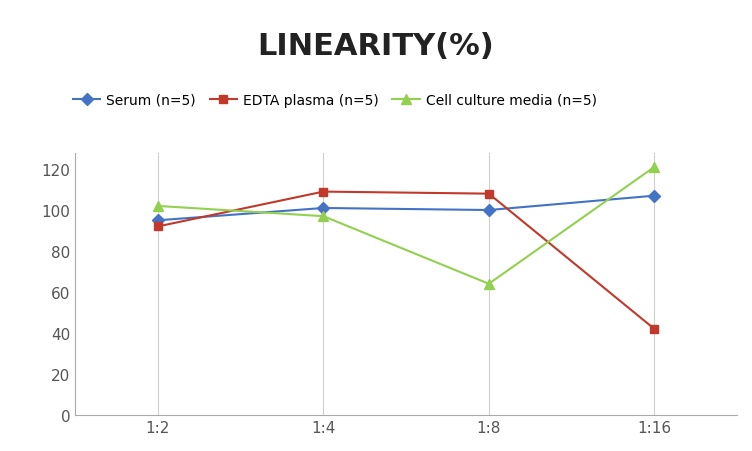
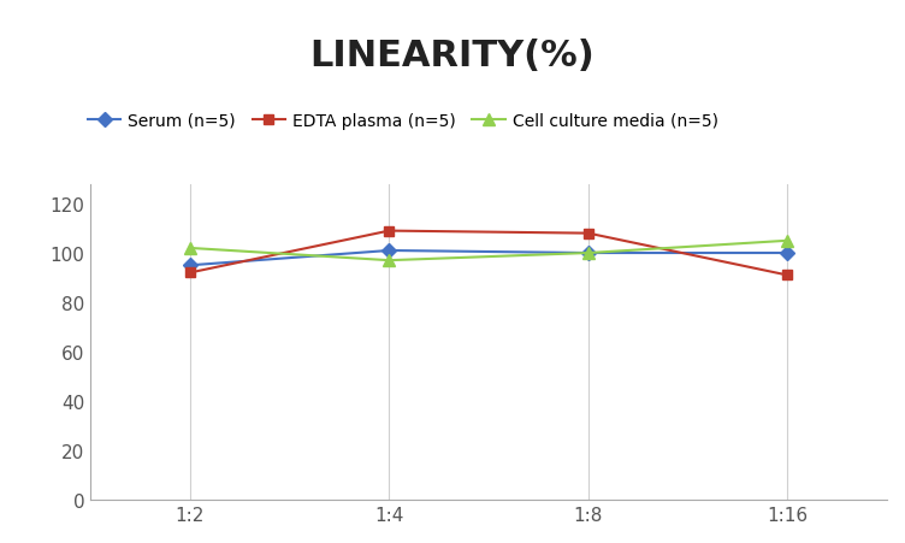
Cell culture media (n=5)/1:8: 64 -> 100
Serum (n=5)/1:16: 107 -> 100
EDTA plasma (n=5)/1:16: 42 -> 91
Cell culture media (n=5)/1:16: 121 -> 105
